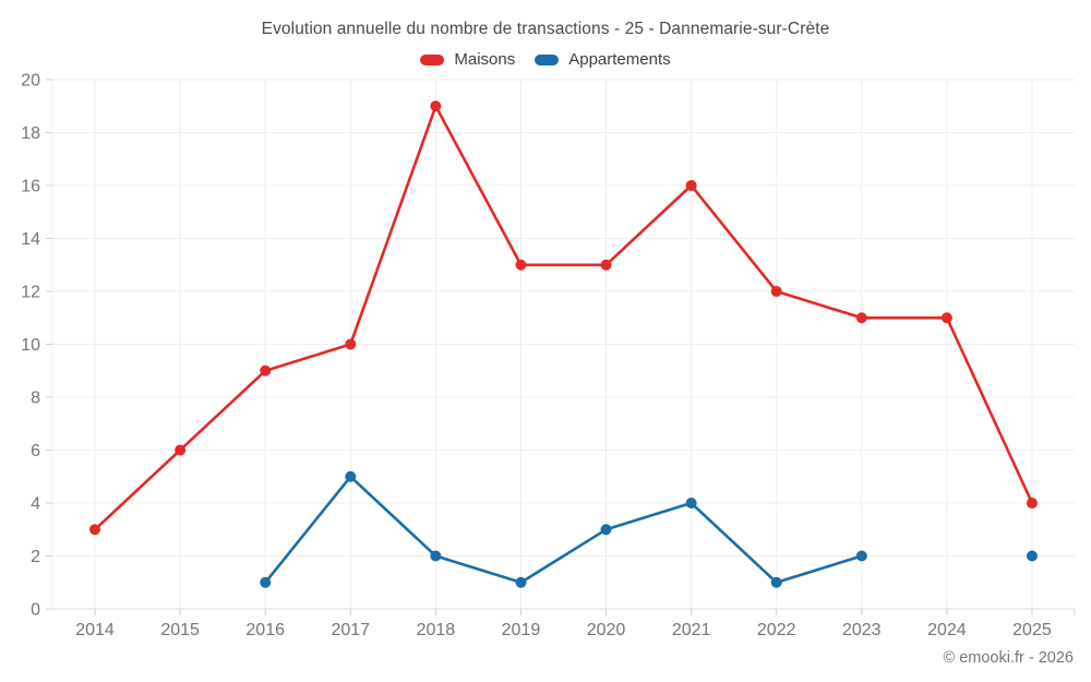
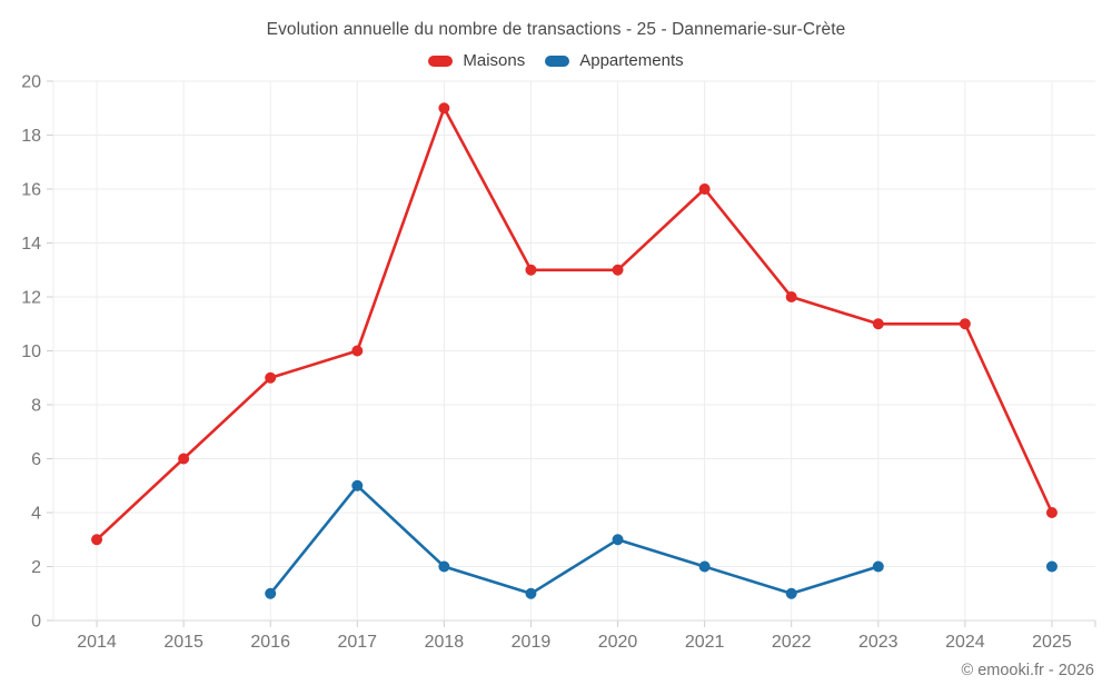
Appartements/2021: 4 -> 2
